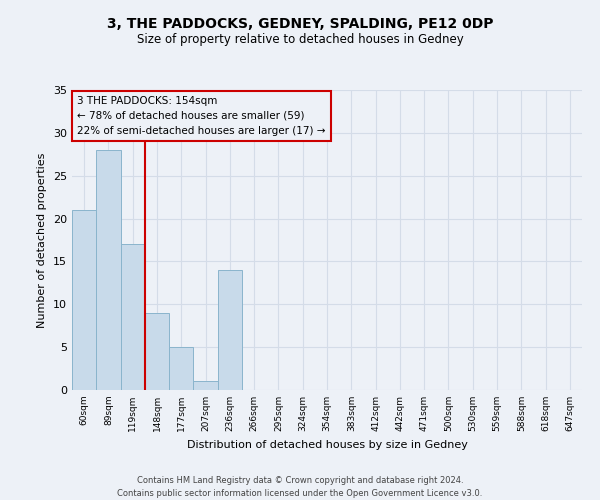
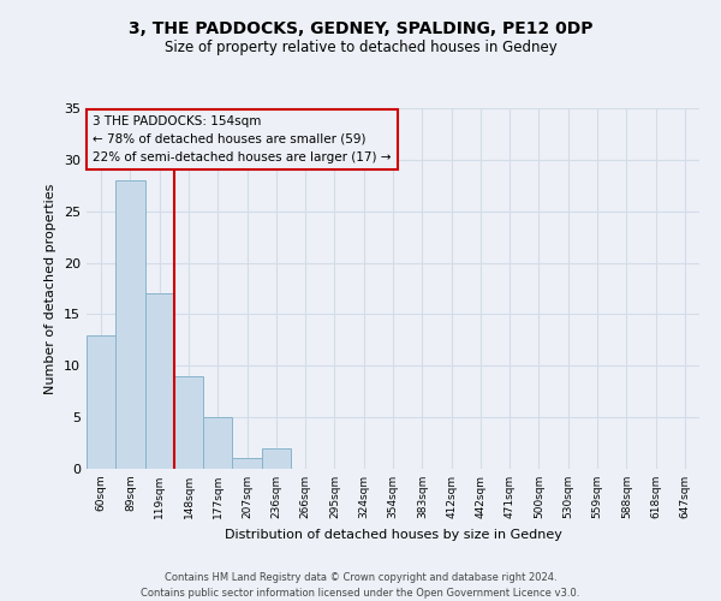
60sqm: 21 -> 13
236sqm: 14 -> 2
